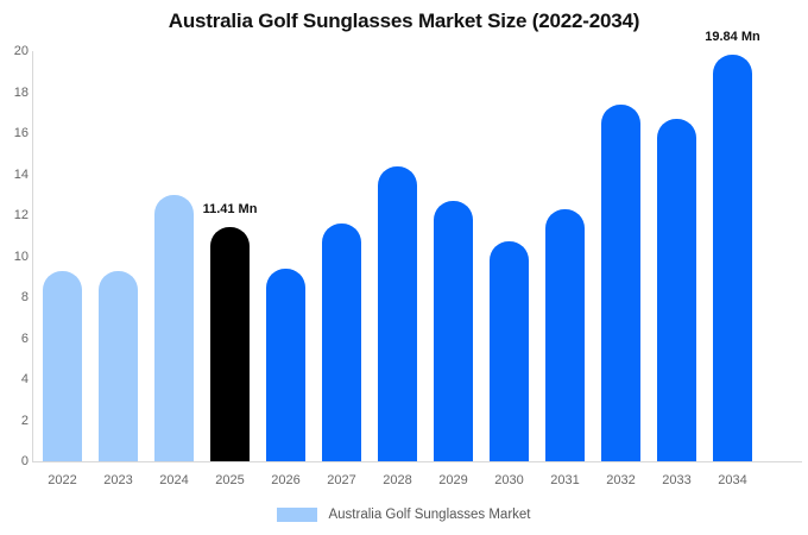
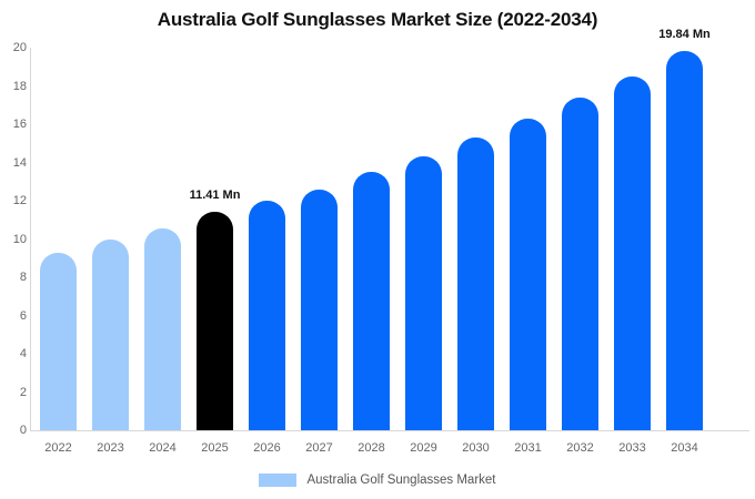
2023: 9.3 -> 10.0
2024: 13.0 -> 10.6
2026: 9.4 -> 12.0
2027: 11.6 -> 12.6
2028: 14.4 -> 13.5
2029: 12.7 -> 14.3
2030: 10.7 -> 15.3
2031: 12.3 -> 16.3
2033: 16.7 -> 18.5
